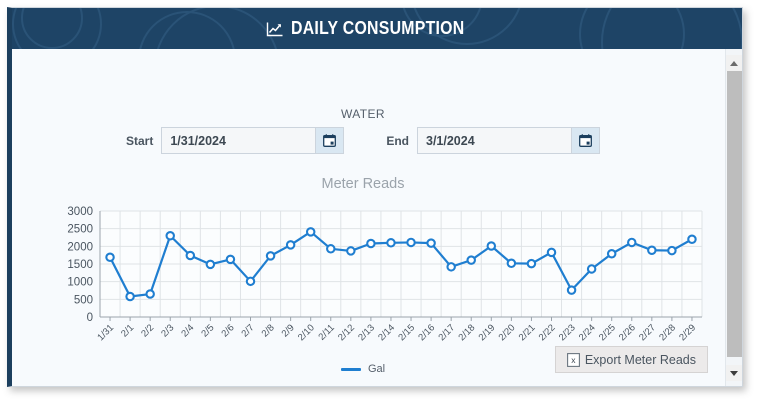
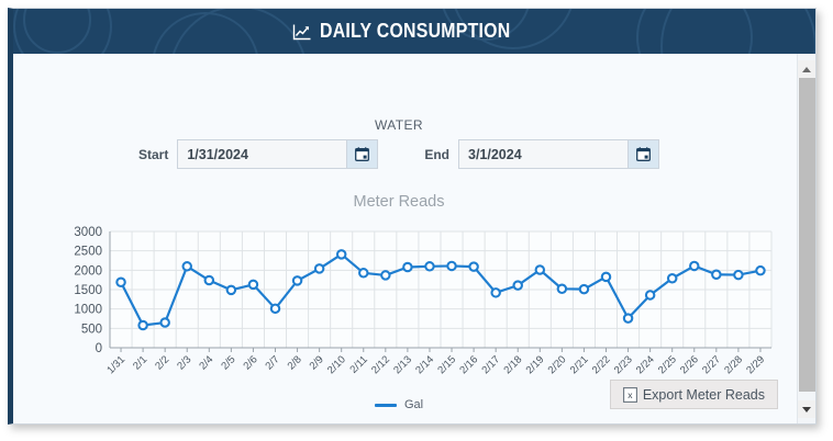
2/3: 2300 -> 2100
2/29: 2200 -> 2000
